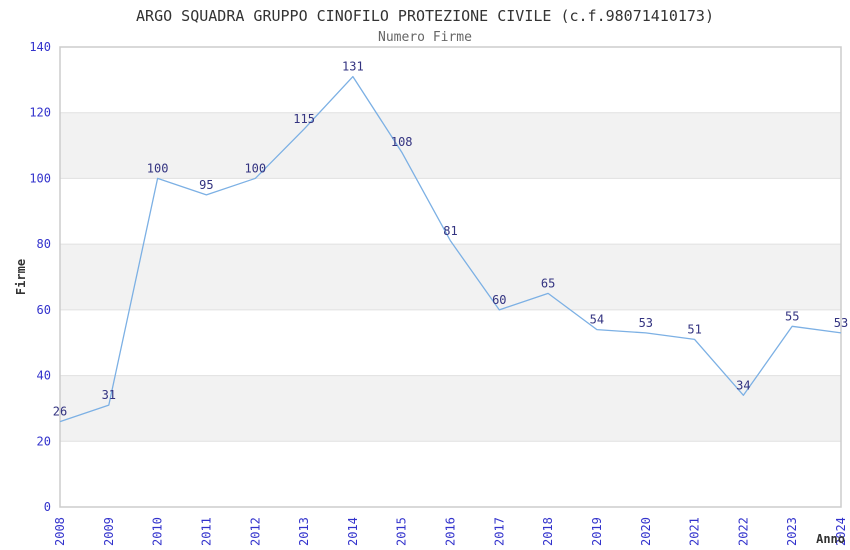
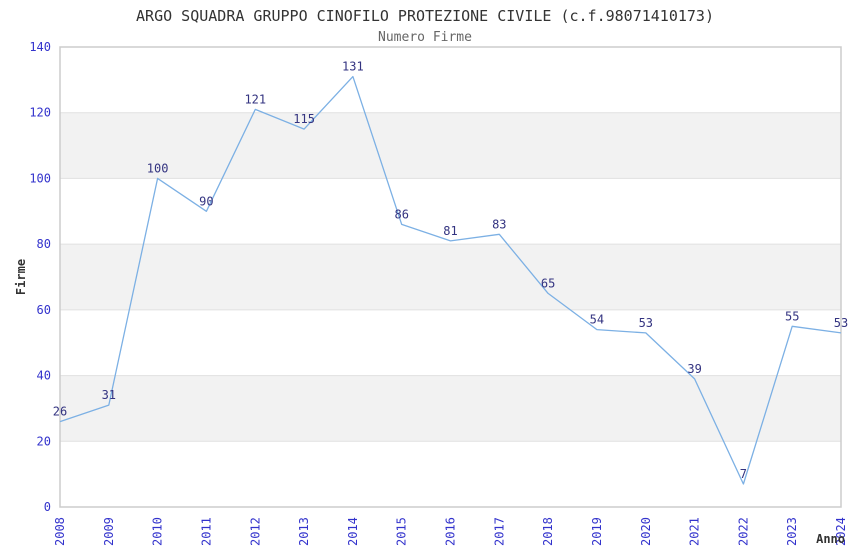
2011: 95 -> 90
2012: 100 -> 121
2015: 108 -> 86
2017: 60 -> 83
2021: 51 -> 39
2022: 34 -> 7
